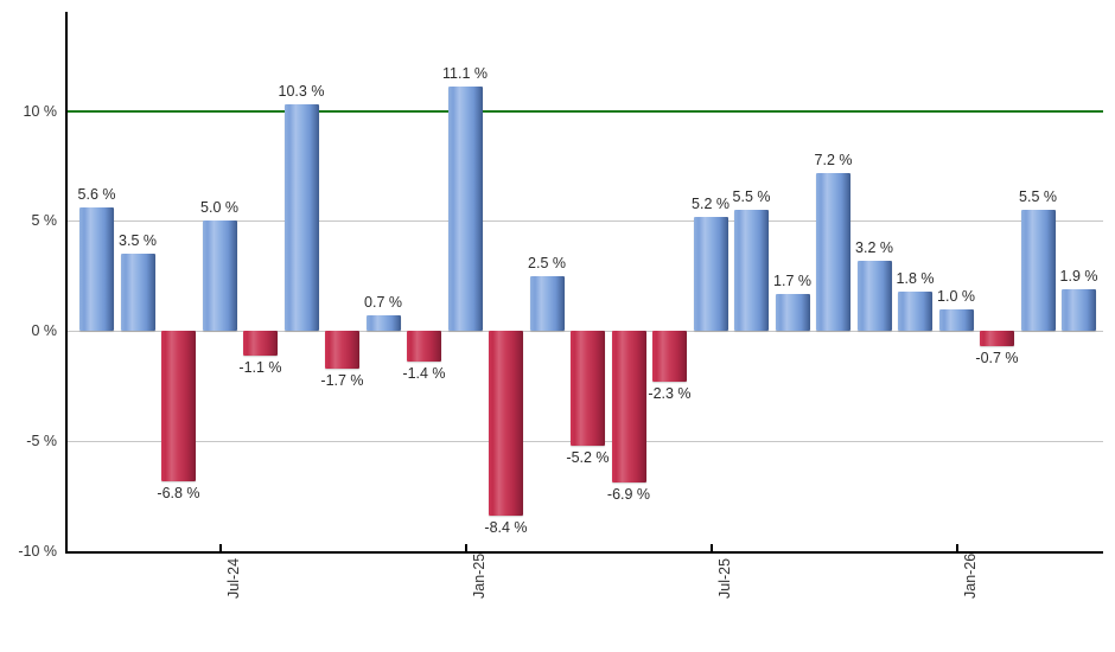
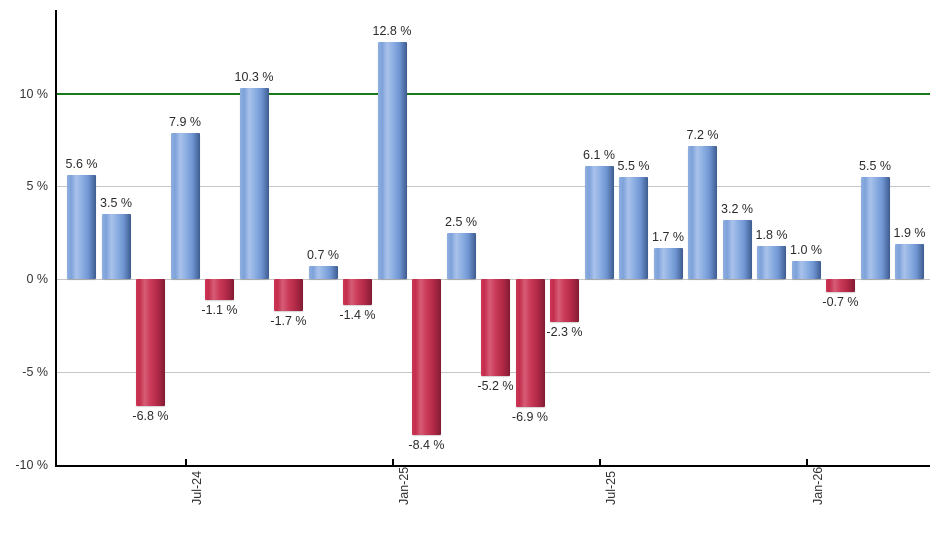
Jul-24: 5.0 -> 7.9
Jan-25: 11.1 -> 12.8
Jul-25: 5.2 -> 6.1
